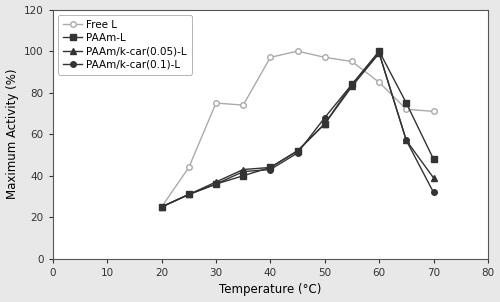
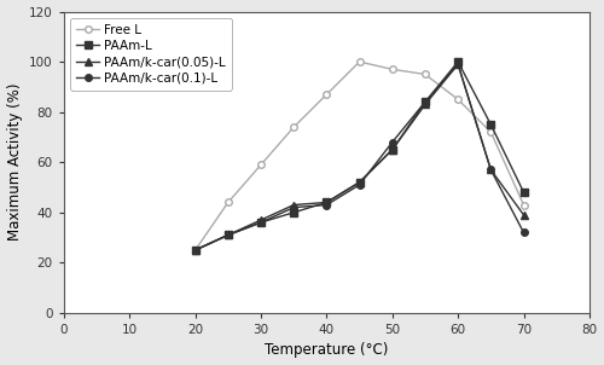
Free L/30: 75 -> 59
Free L/40: 97 -> 87
Free L/70: 71 -> 43
